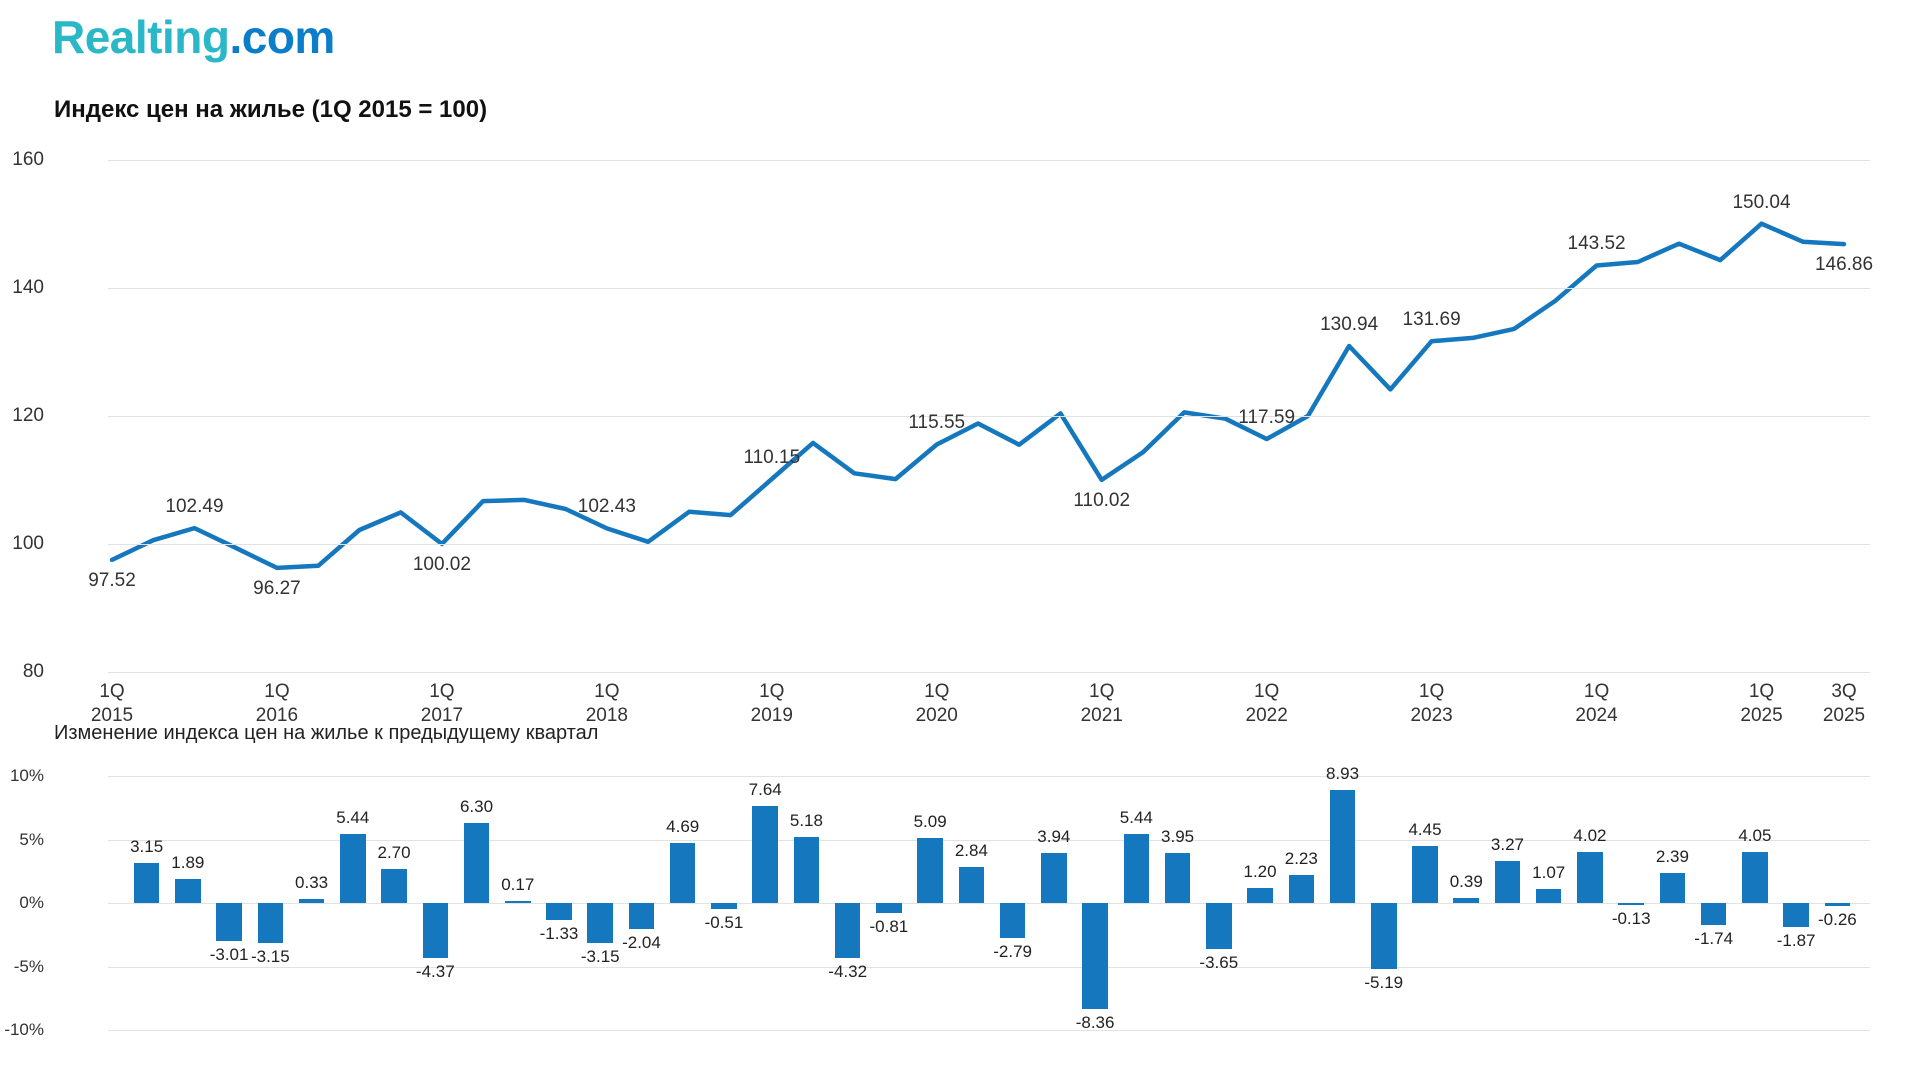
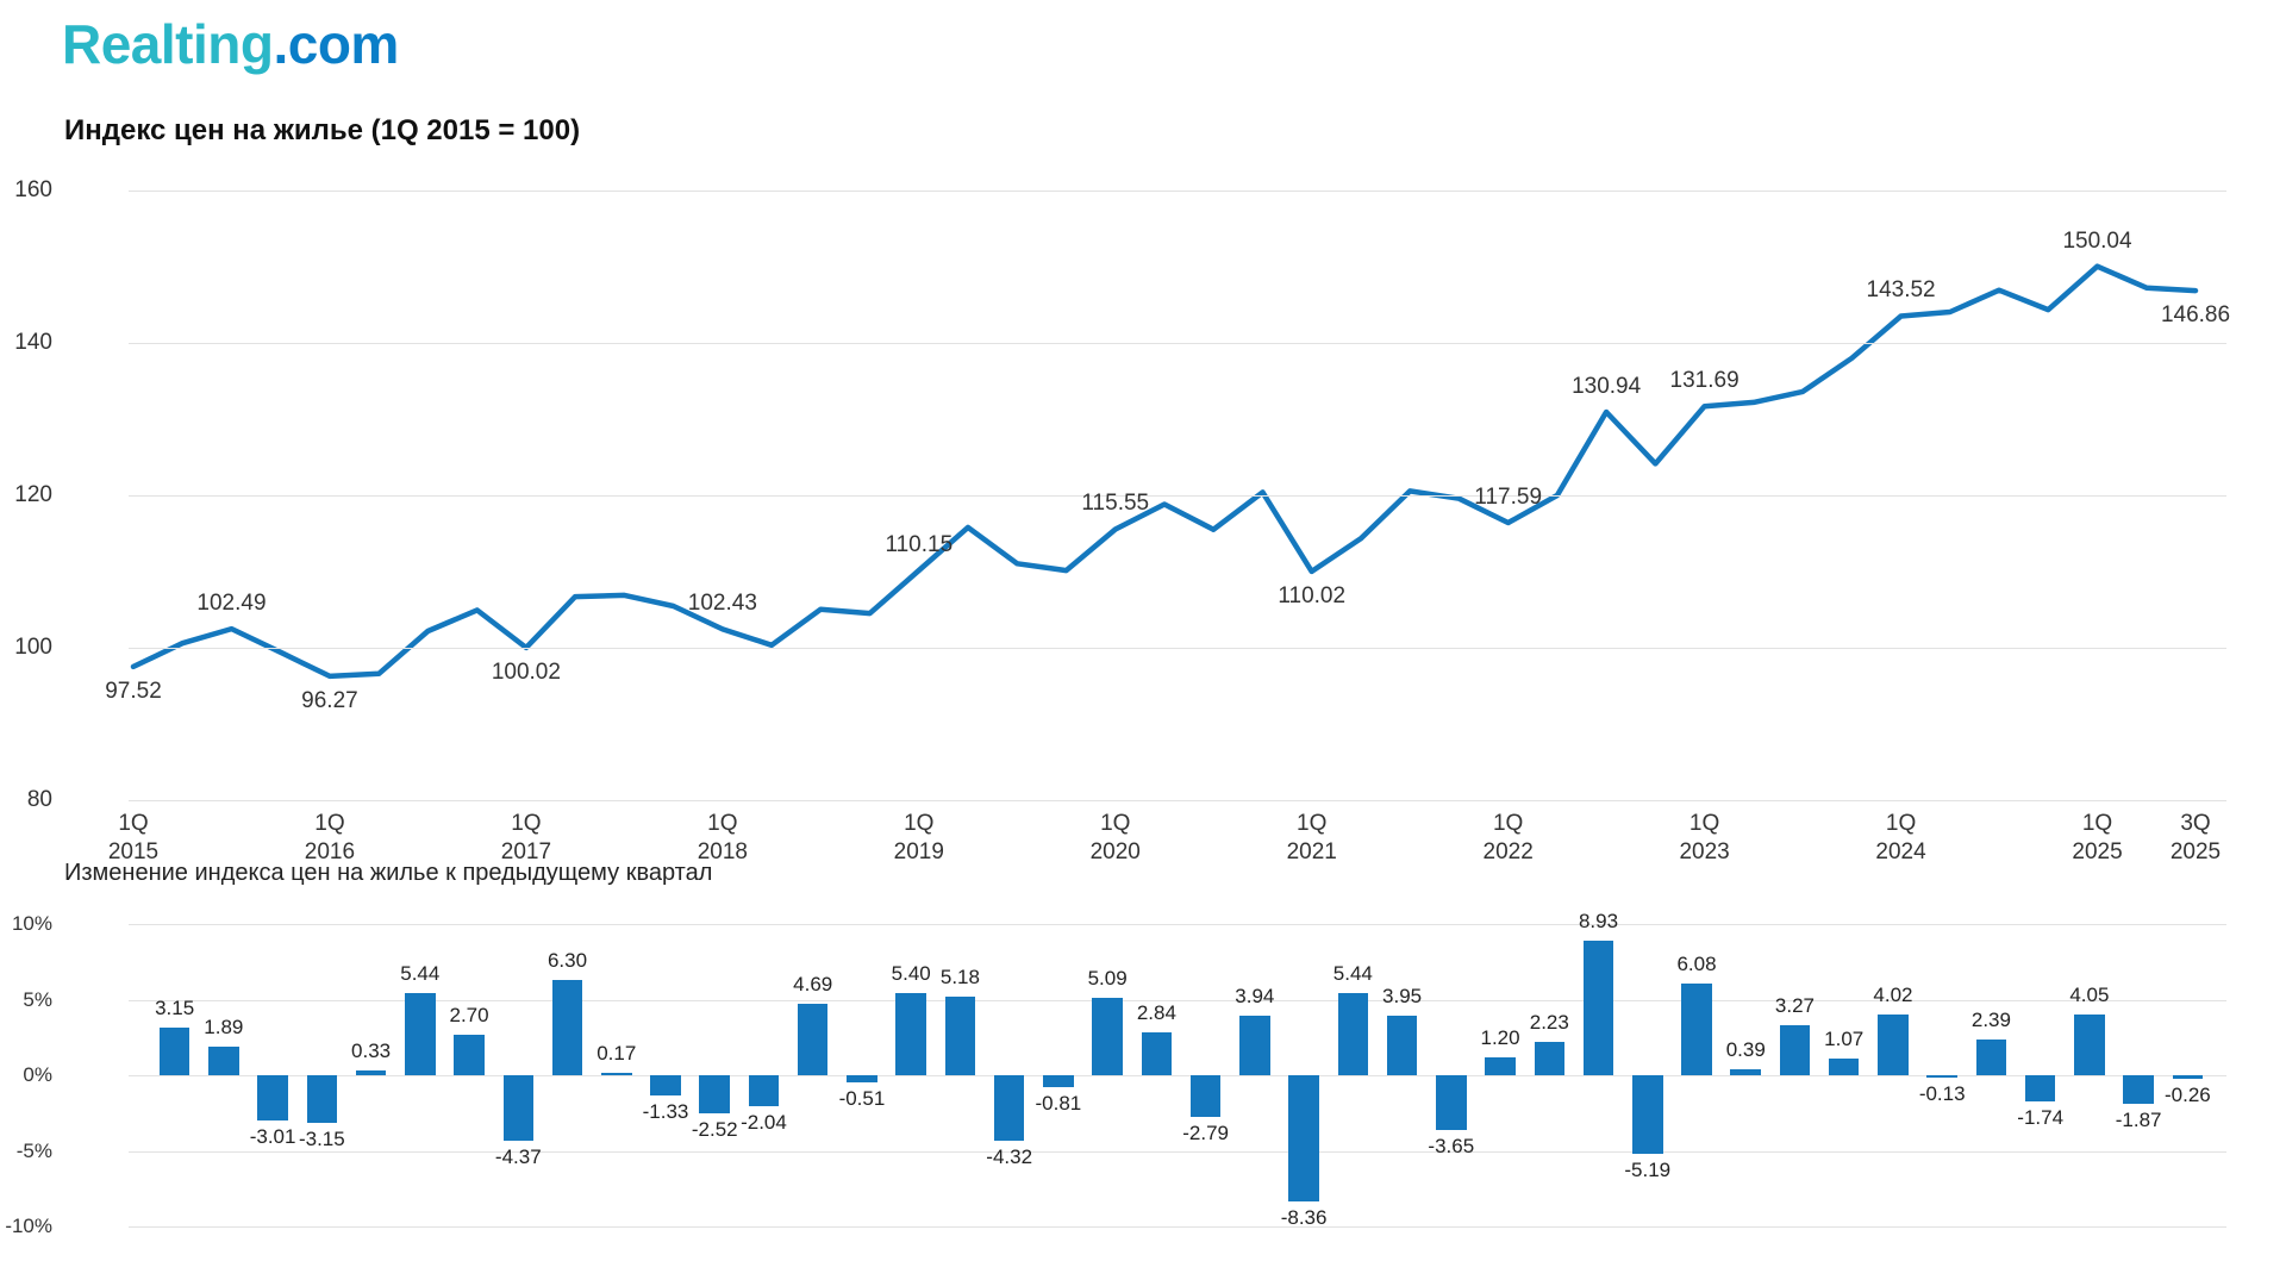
Изменение индекса цен на жилье к предыдущему квартал/1Q 2018: -3.15 -> -2.52
Изменение индекса цен на жилье к предыдущему квартал/1Q 2019: 7.64 -> 5.40
Изменение индекса цен на жилье к предыдущему квартал/1Q 2023: 4.45 -> 6.08
